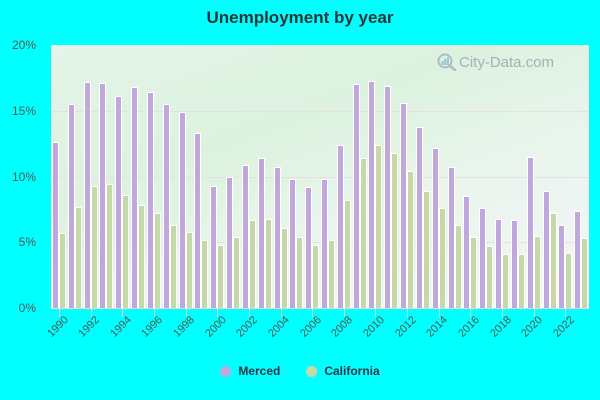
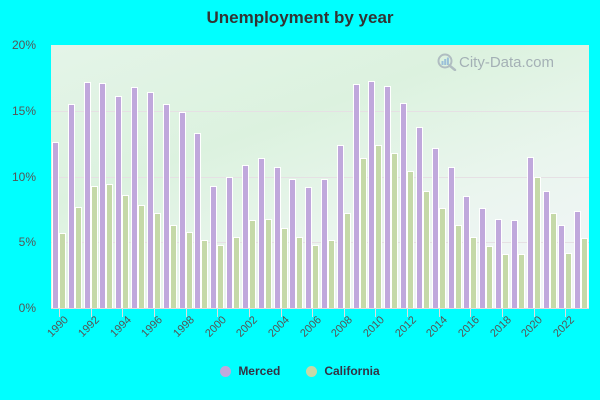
California/2008: 8.2% -> 7.2%
California/2020: 5.5% -> 10.0%
